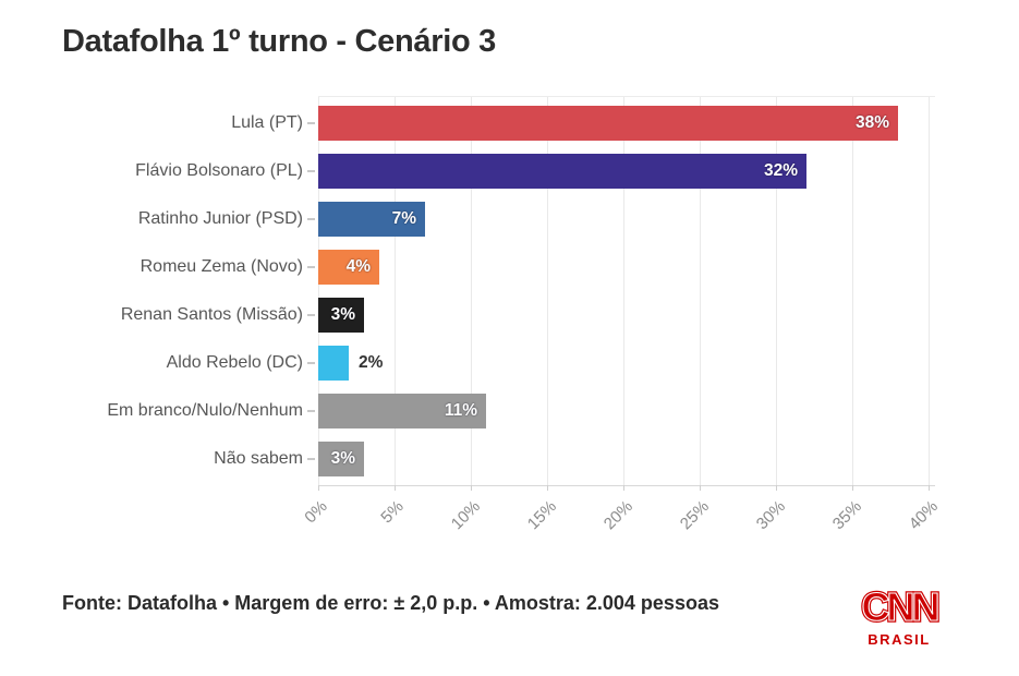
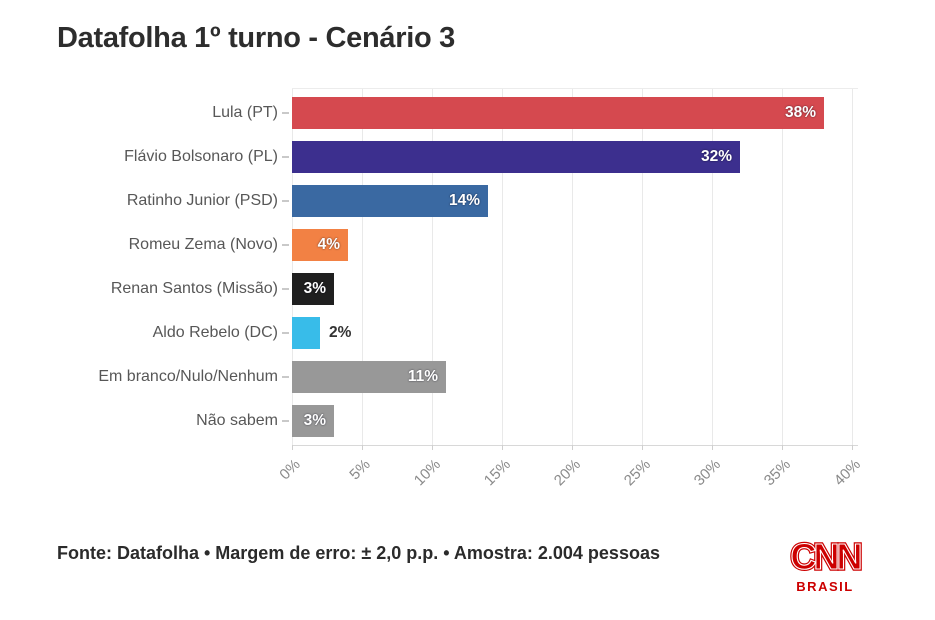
Ratinho Junior (PSD): 7% -> 14%
